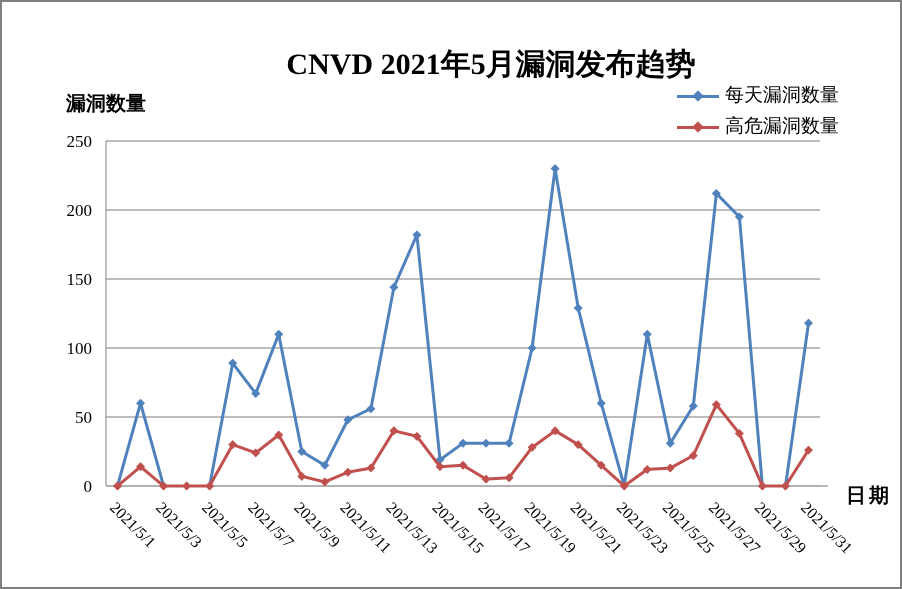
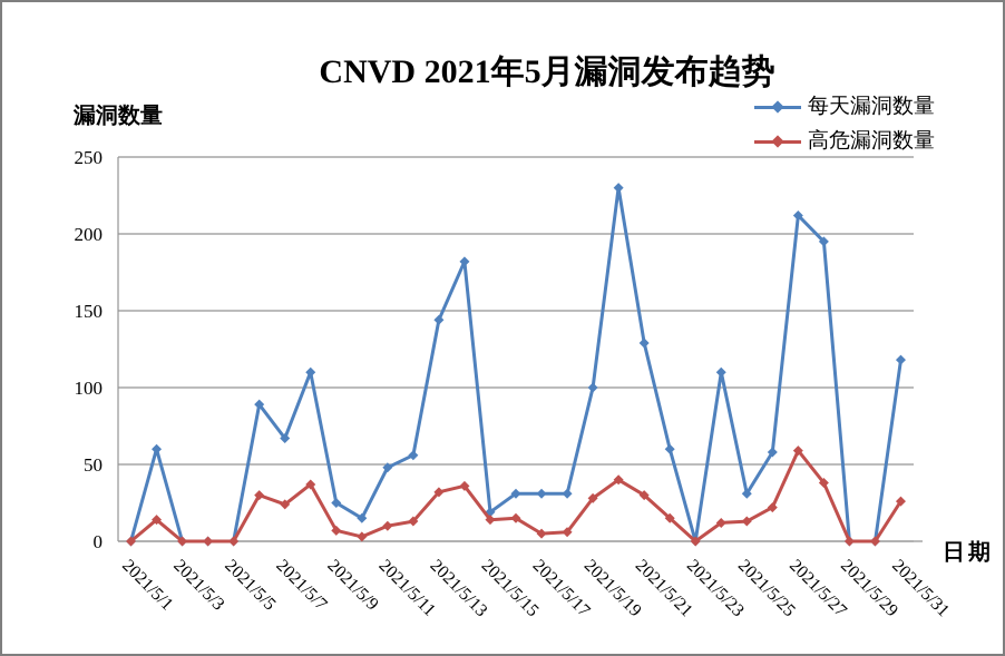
高危漏洞数量/2021/5/13: 40 -> 32
